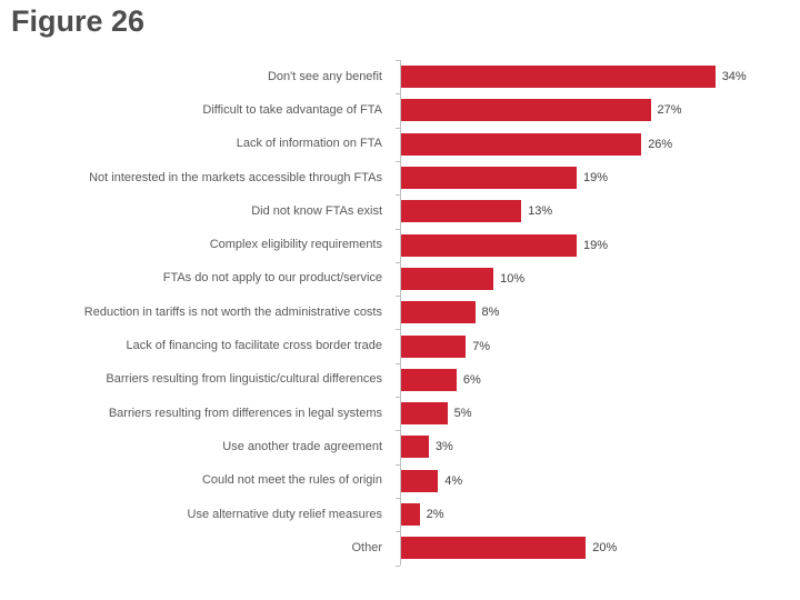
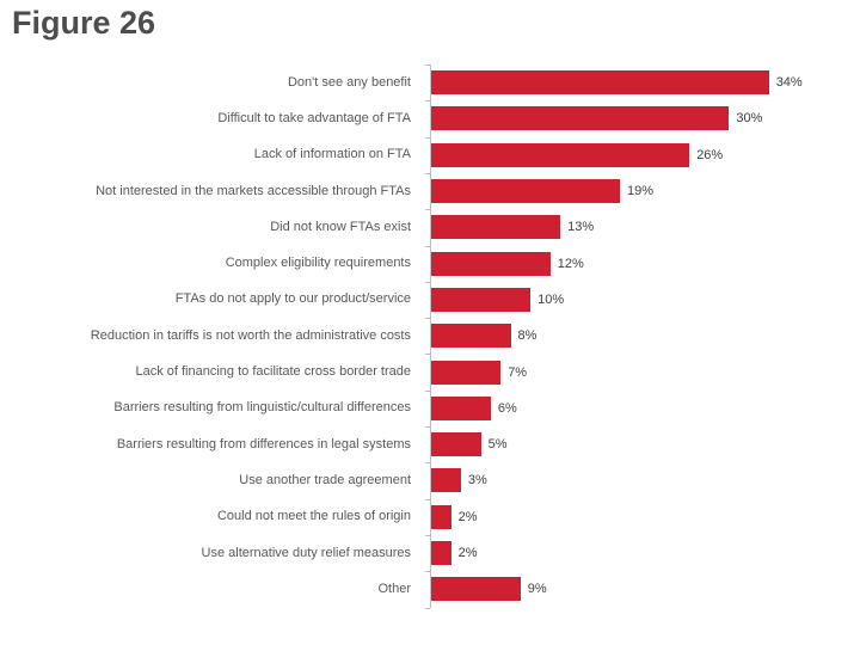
Difficult to take advantage of FTA: 27% -> 30%
Complex eligibility requirements: 19% -> 12%
Could not meet the rules of origin: 4% -> 2%
Other: 20% -> 9%
